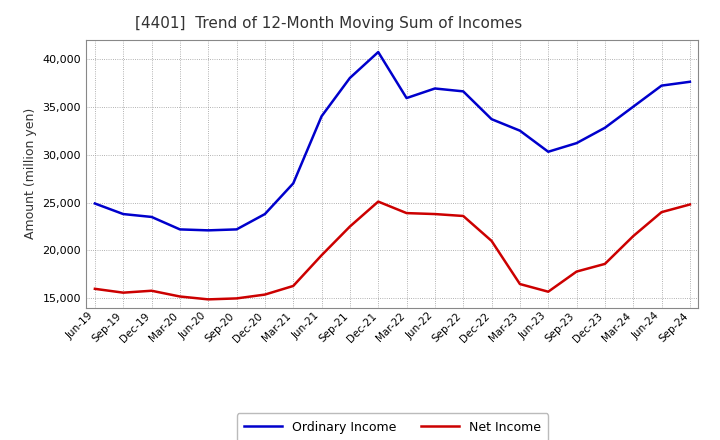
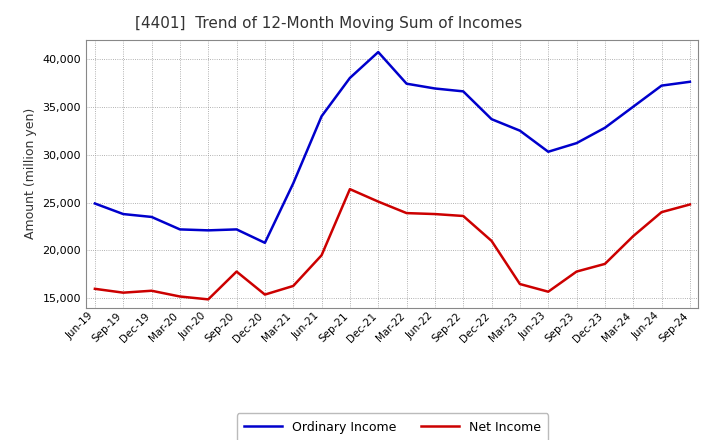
Net Income/Sep-20: 15,000 -> 17,800
Ordinary Income/Dec-20: 23,800 -> 20,800
Net Income/Sep-21: 22,500 -> 26,400
Ordinary Income/Mar-22: 35,900 -> 37,400
